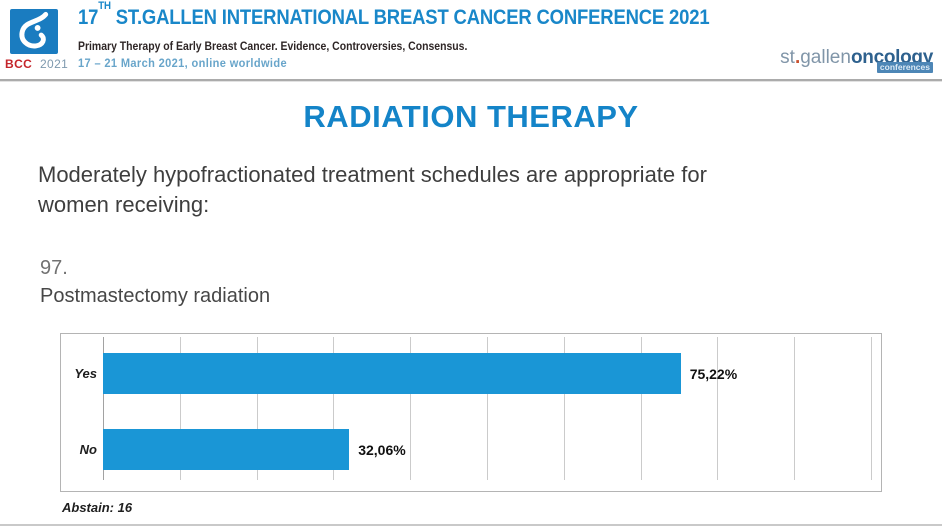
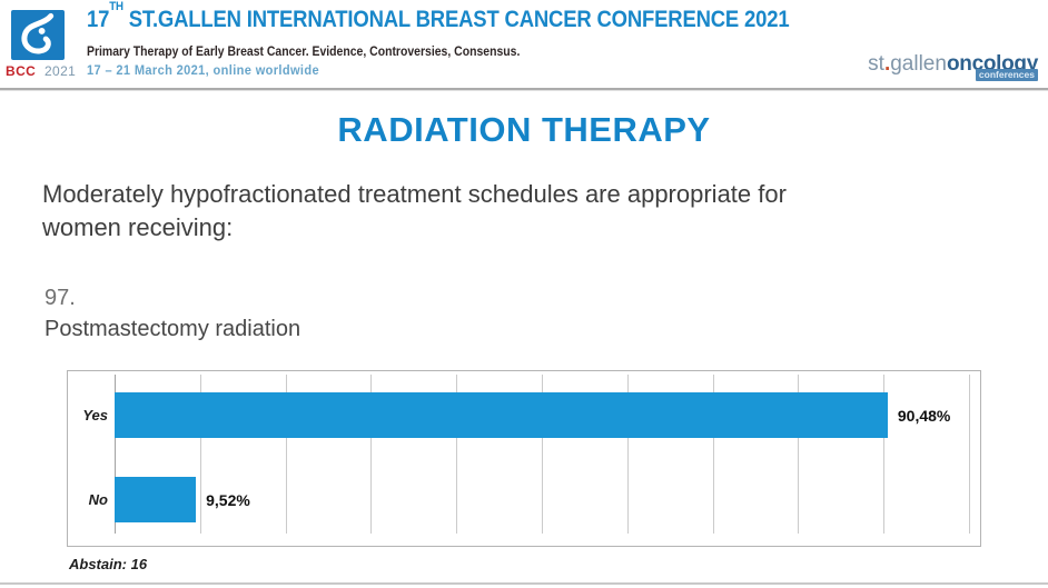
Yes: 75,22% -> 90,48%
No: 32,06% -> 9,52%
